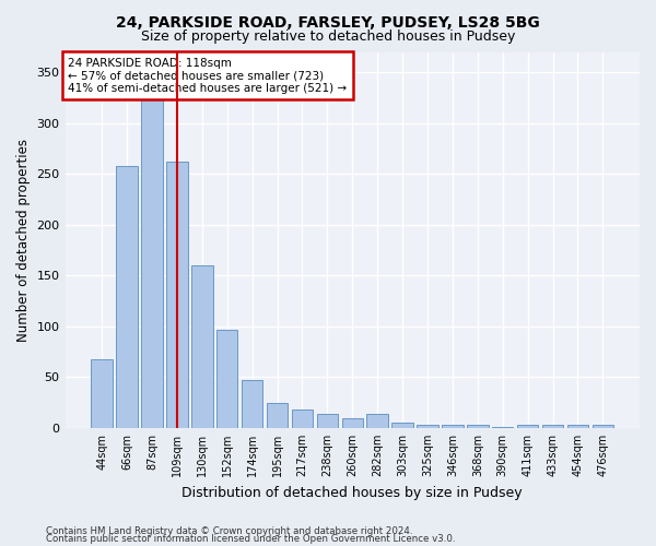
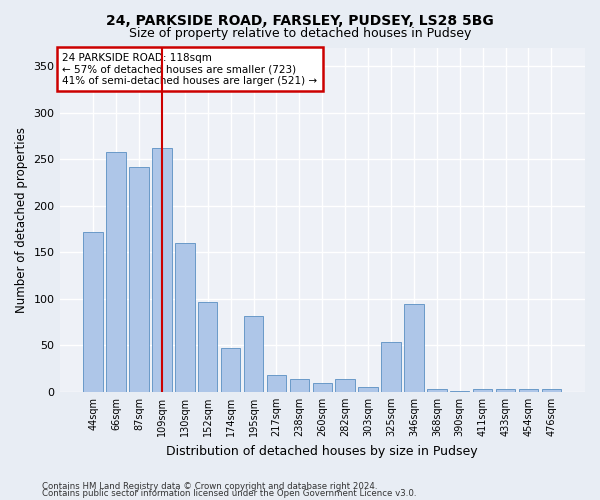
44sqm: 68 -> 172
87sqm: 325 -> 242
195sqm: 25 -> 82
325sqm: 3 -> 54
346sqm: 3 -> 94
